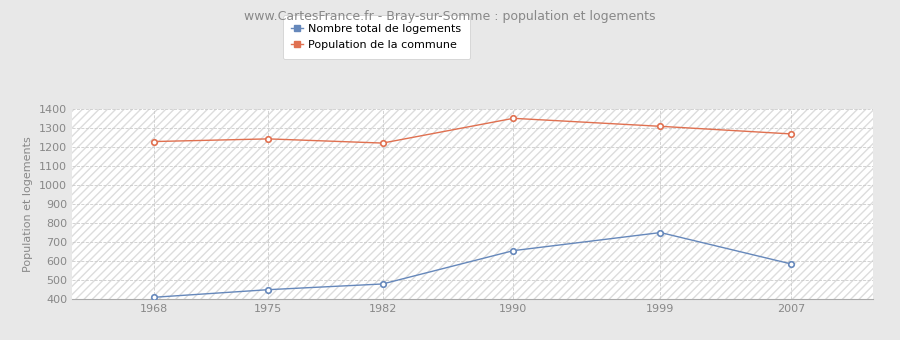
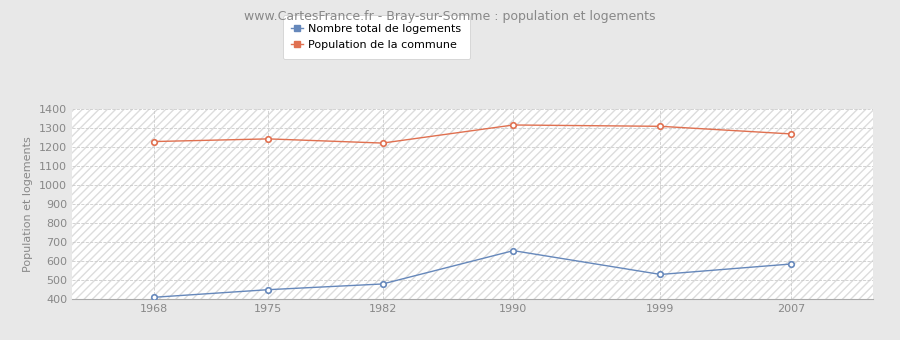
Population de la commune/1990: 1350 -> 1320
Nombre total de logements/1999: 750 -> 530
